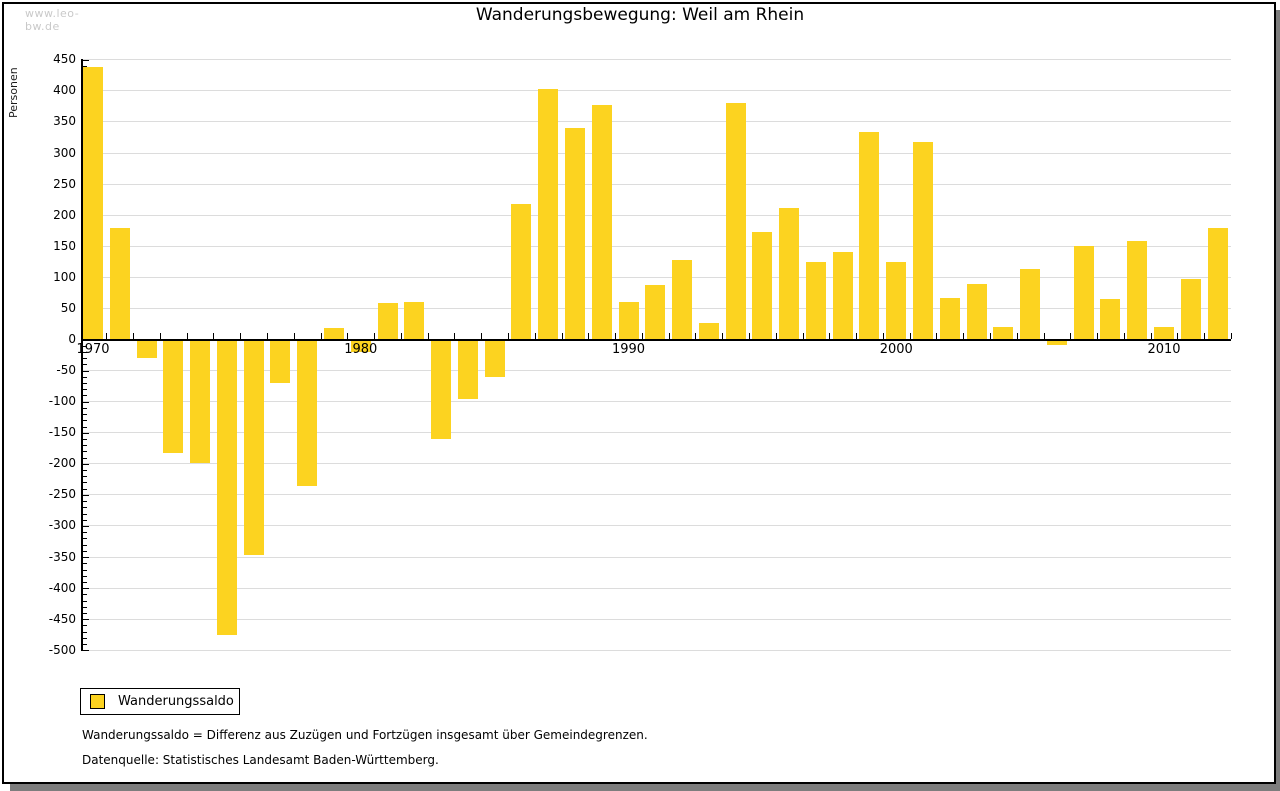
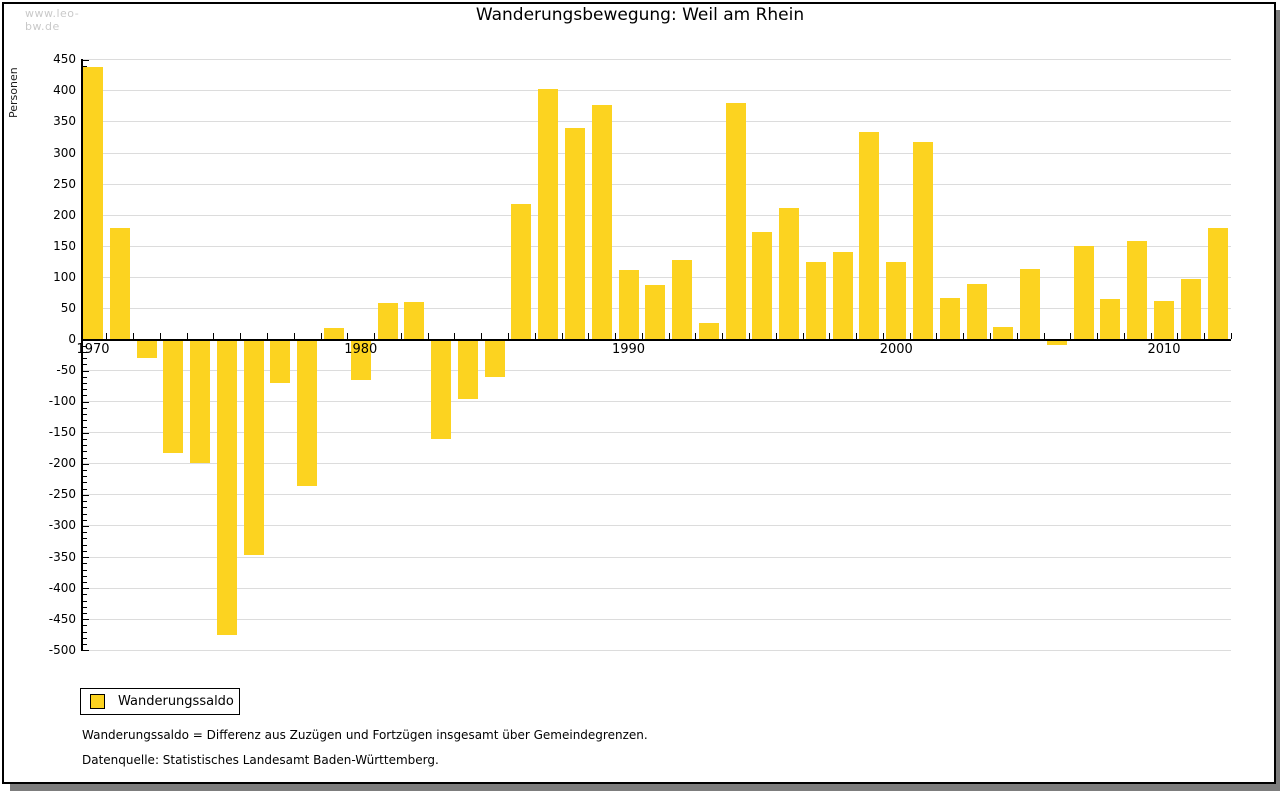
1980: -20 -> -60
1990: 60 -> 110
2010: 20 -> 60
